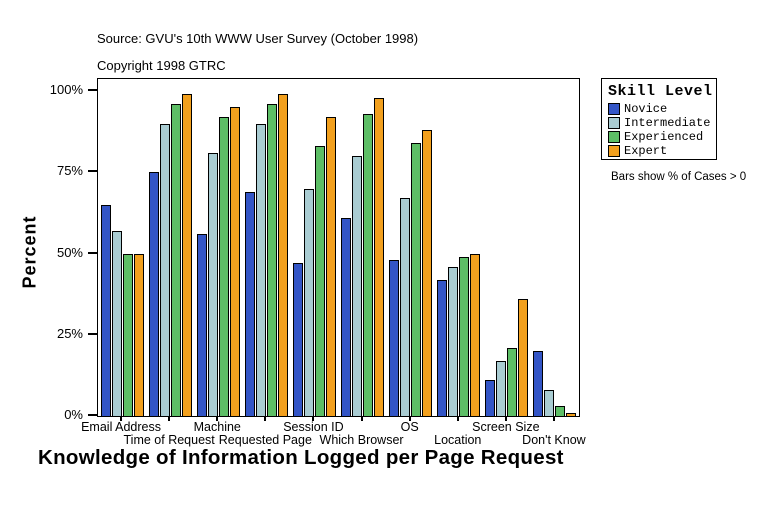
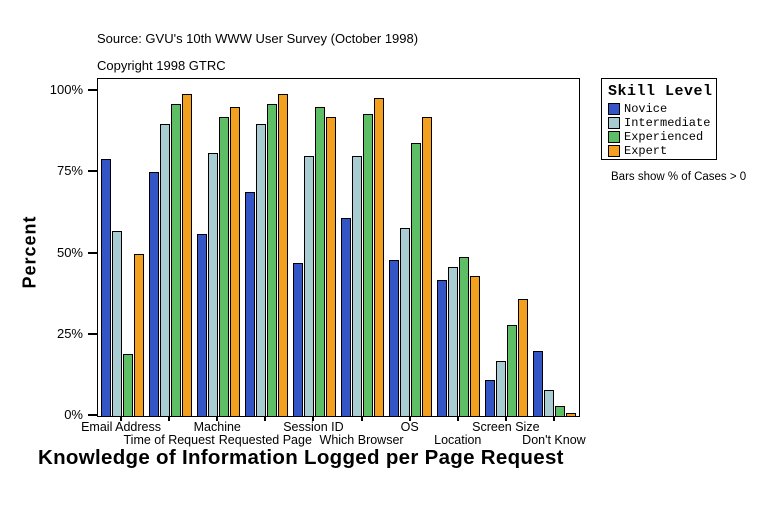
Novice/Email Address: 65% -> 79%
Experienced/Email Address: 50% -> 19%
Intermediate/Session ID: 70% -> 80%
Experienced/Session ID: 83% -> 95%
Intermediate/OS: 67% -> 58%
Expert/OS: 88% -> 92%
Expert/Location: 50% -> 43%
Experienced/Screen Size: 21% -> 28%
